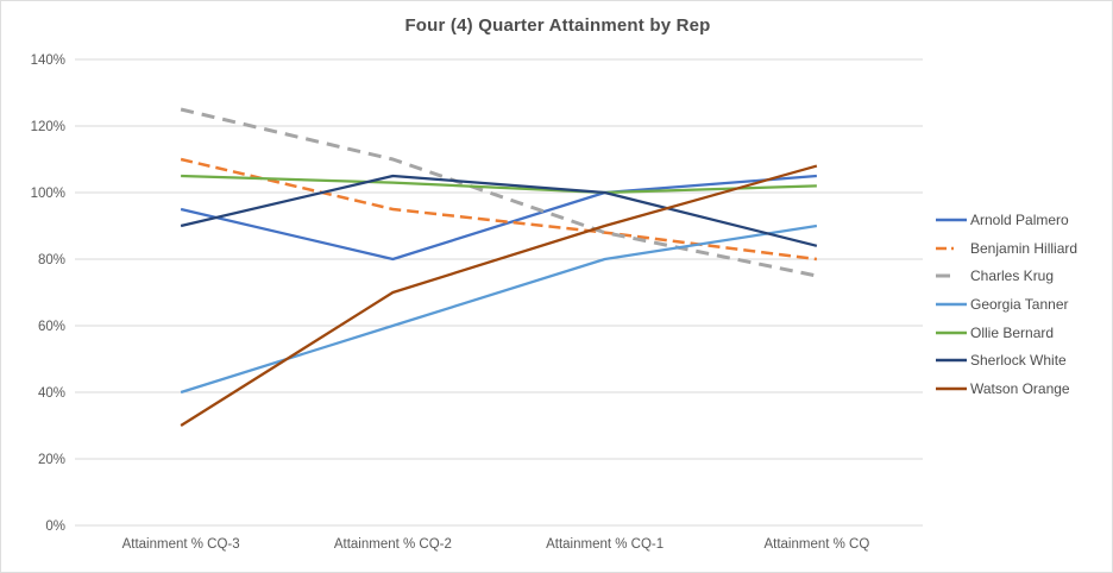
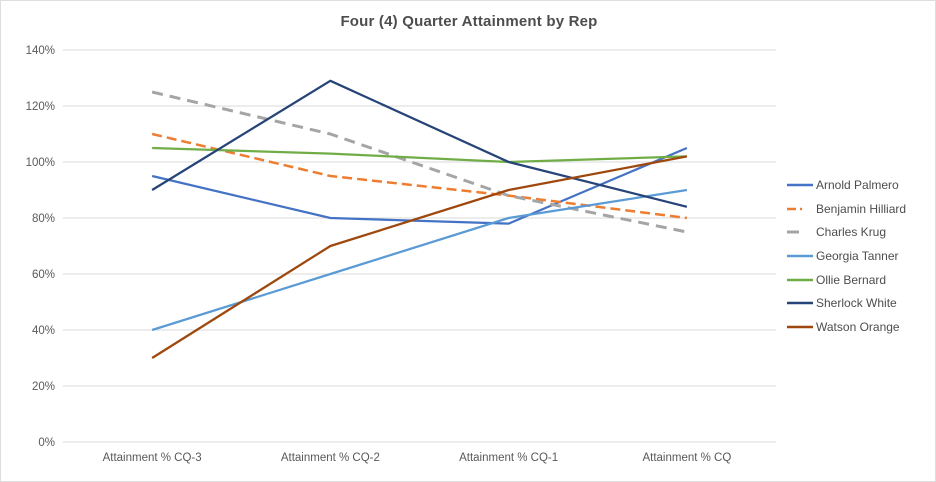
Sherlock White/Attainment % CQ-2: 105% -> 129%
Arnold Palmero/Attainment % CQ-1: 100% -> 78%
Watson Orange/Attainment % CQ: 108% -> 102%
